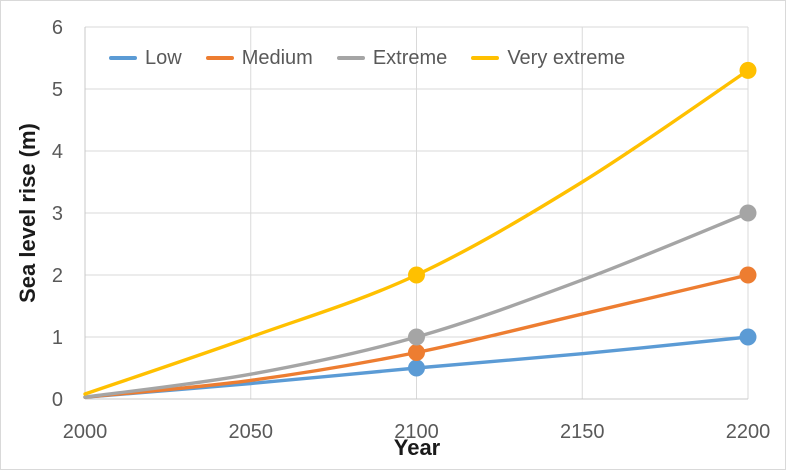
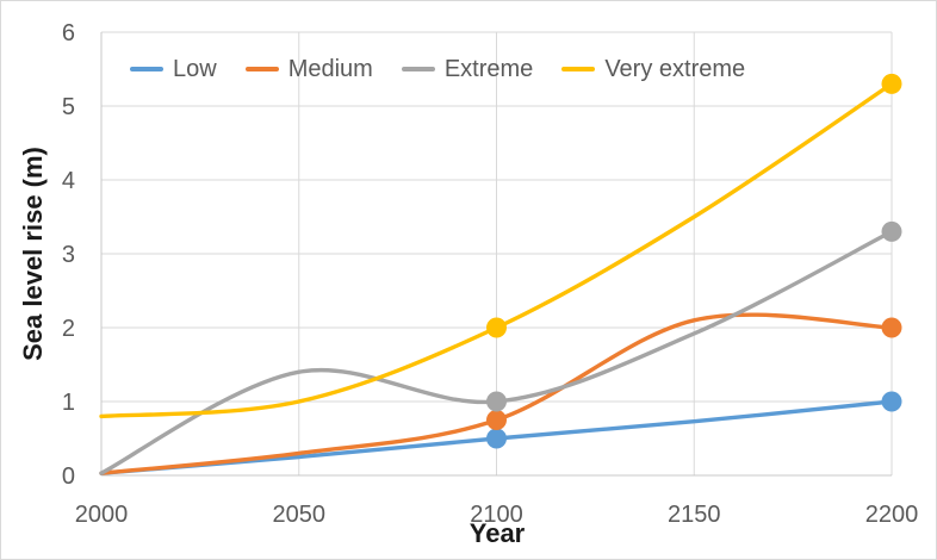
Very extreme/2000: 0.1 -> 0.8
Extreme/2050: 0.4 -> 1.4
Medium/2150: 1.4 -> 2.1
Extreme/2200: 3.0 -> 3.3
